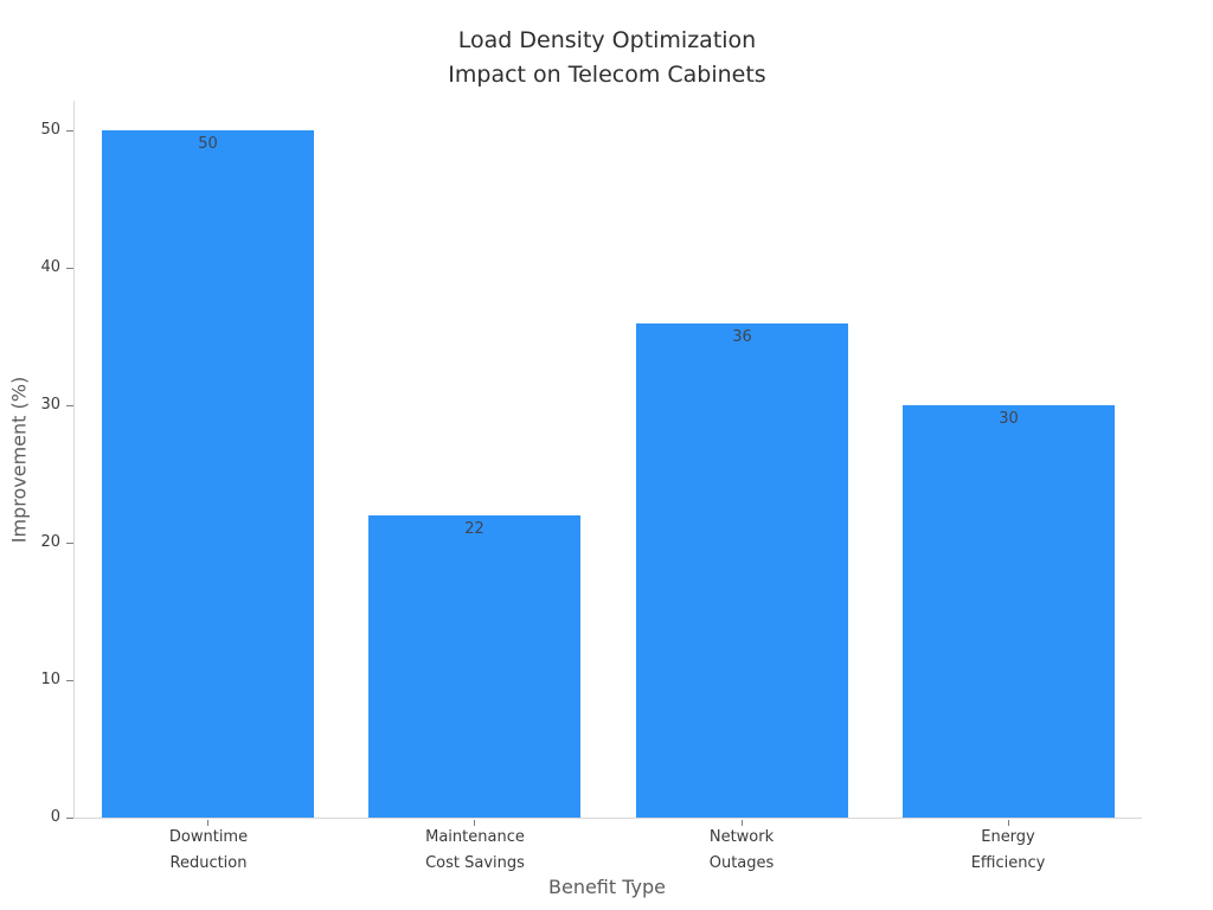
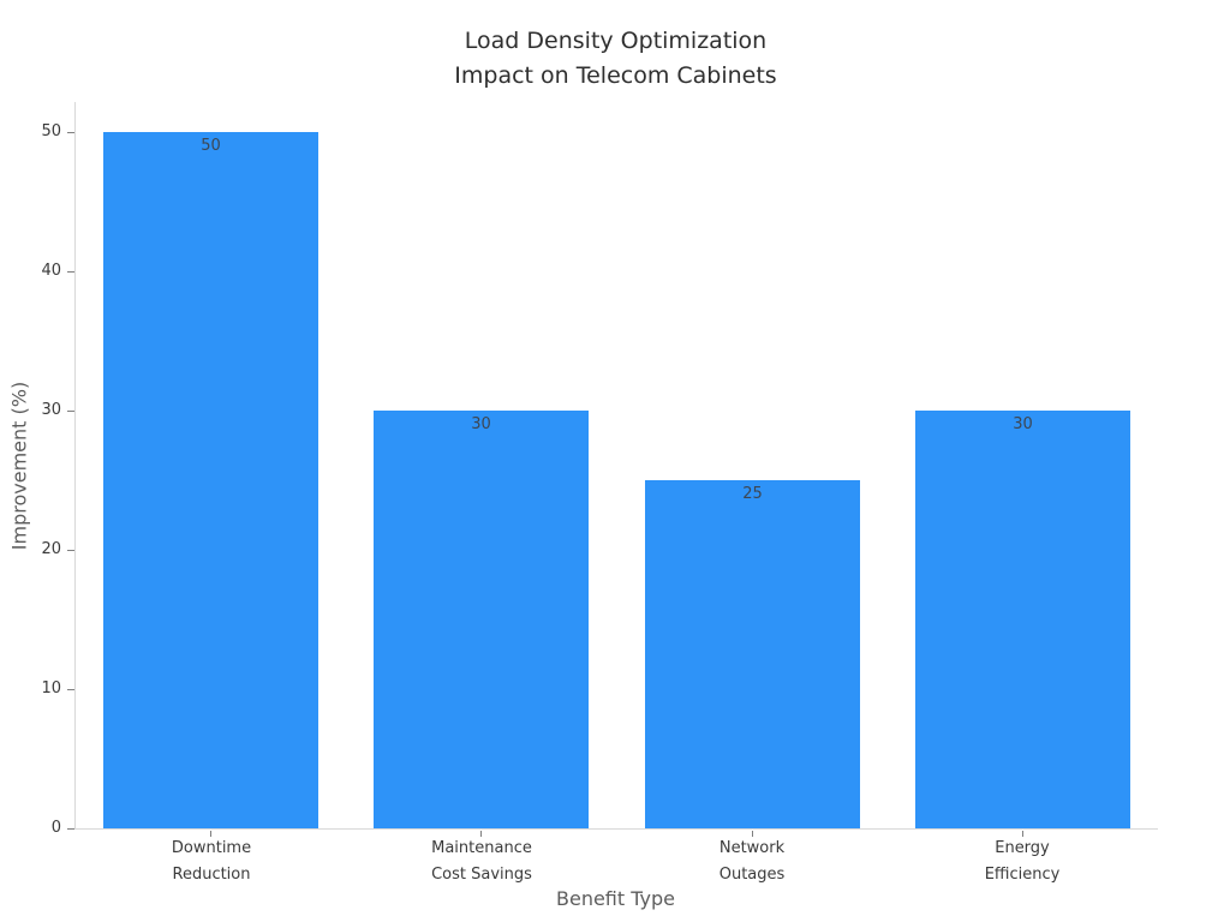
Maintenance Cost Savings: 22 -> 30
Network Outages: 36 -> 25
